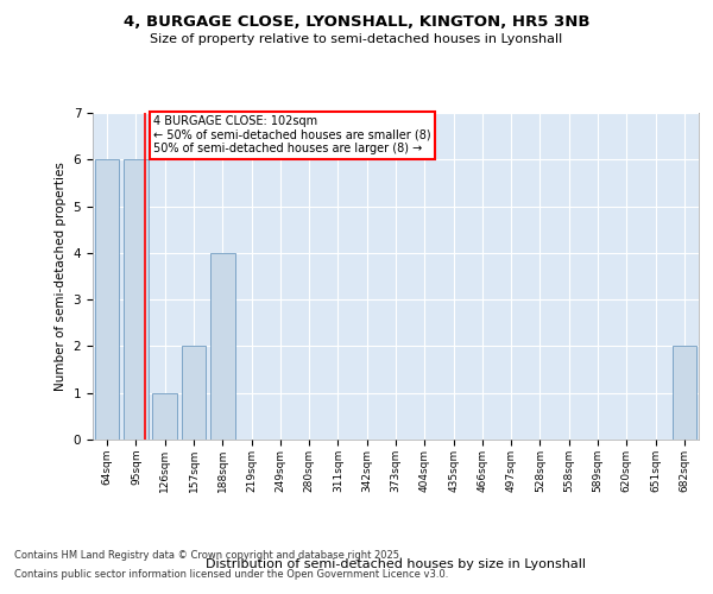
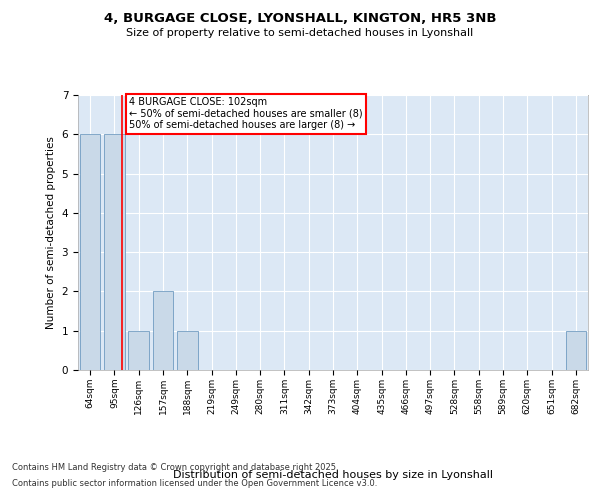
188sqm: 4 -> 1
682sqm: 2 -> 1
